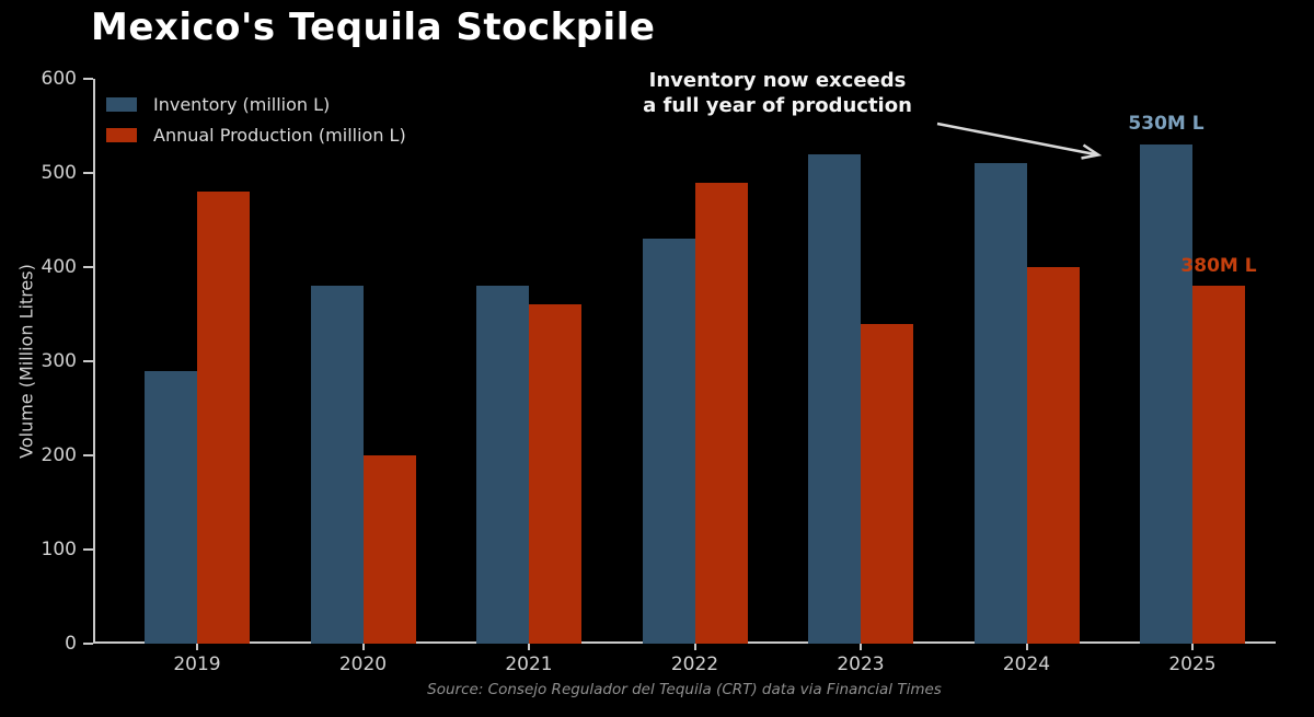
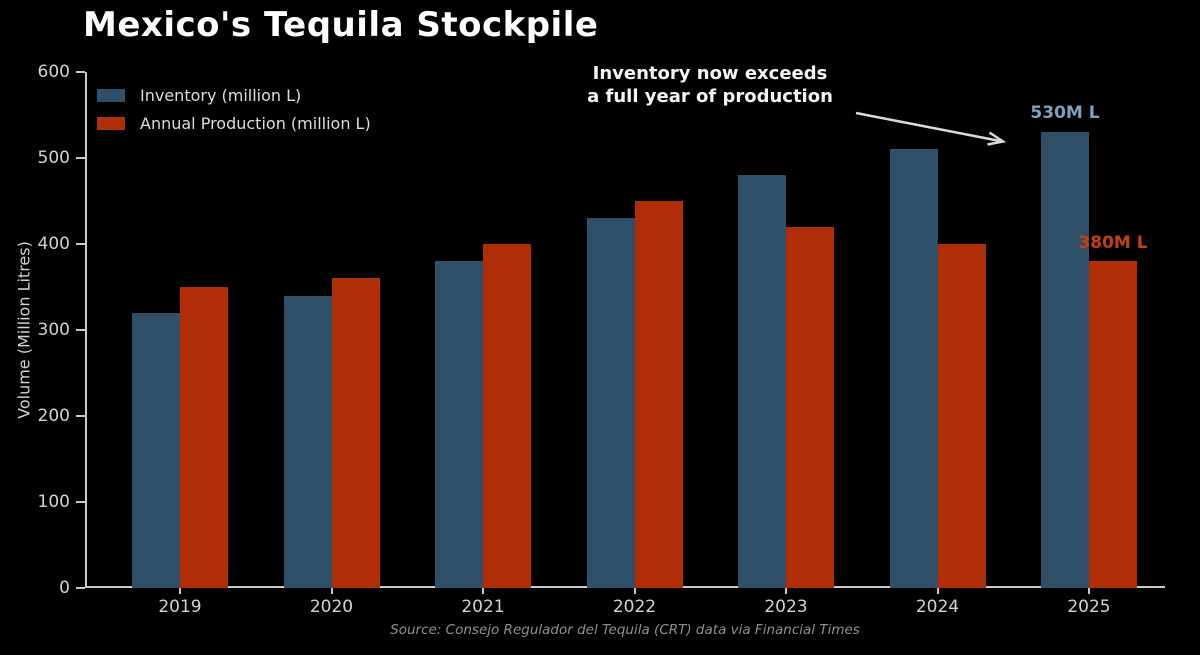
Inventory (million L)/2019: 290 -> 320
Annual Production (million L)/2019: 480 -> 350
Inventory (million L)/2020: 380 -> 340
Annual Production (million L)/2020: 200 -> 360
Annual Production (million L)/2021: 360 -> 400
Annual Production (million L)/2022: 490 -> 450
Inventory (million L)/2023: 520 -> 480
Annual Production (million L)/2023: 340 -> 420
